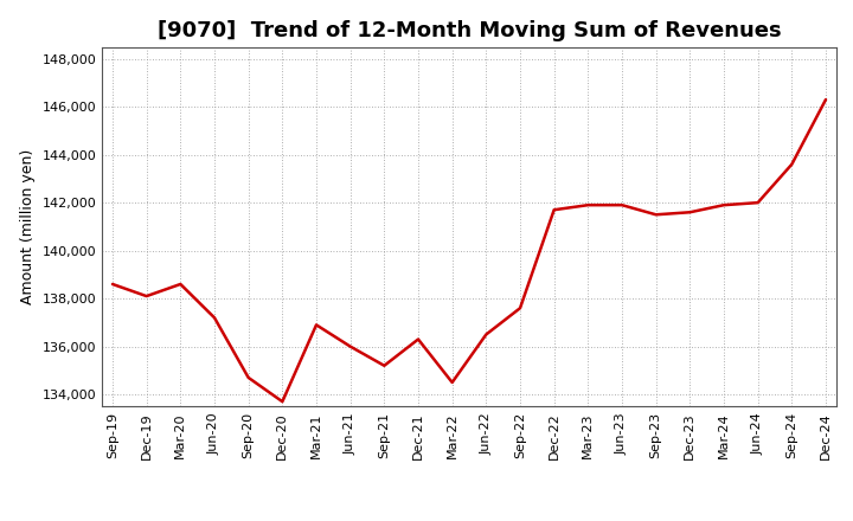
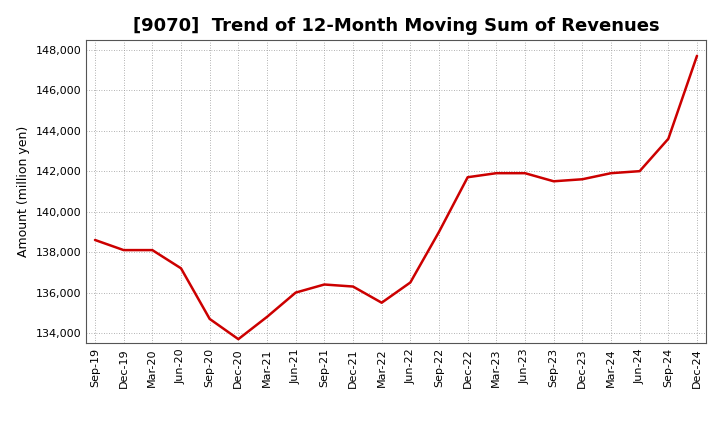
Mar-20: 138,600 -> 138,100
Mar-21: 136,900 -> 134,800
Sep-21: 135,200 -> 136,400
Mar-22: 134,500 -> 135,500
Sep-22: 137,600 -> 139,000
Dec-24: 146,300 -> 147,700
